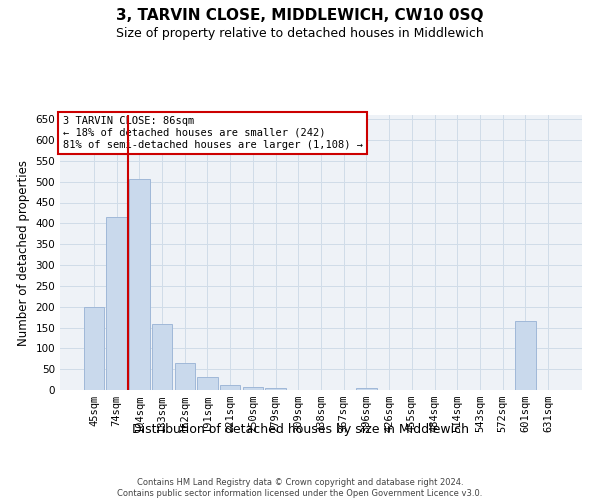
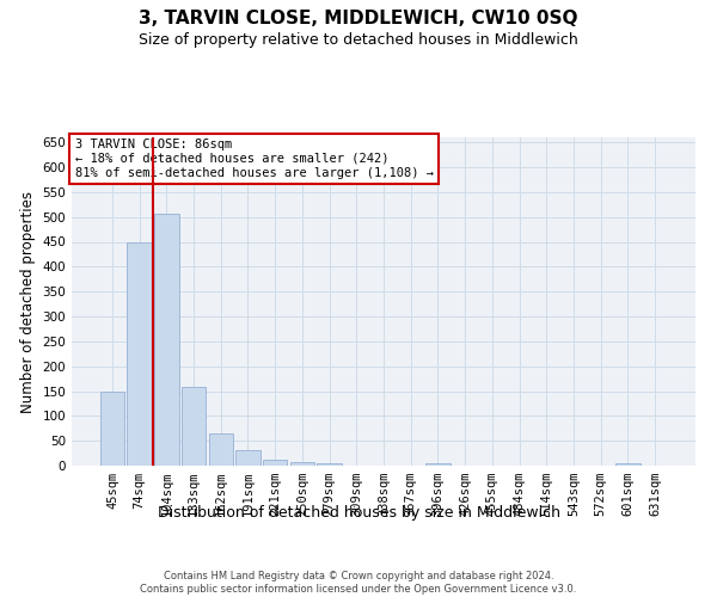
45sqm: 200 -> 150
74sqm: 415 -> 450
601sqm: 165 -> 5
